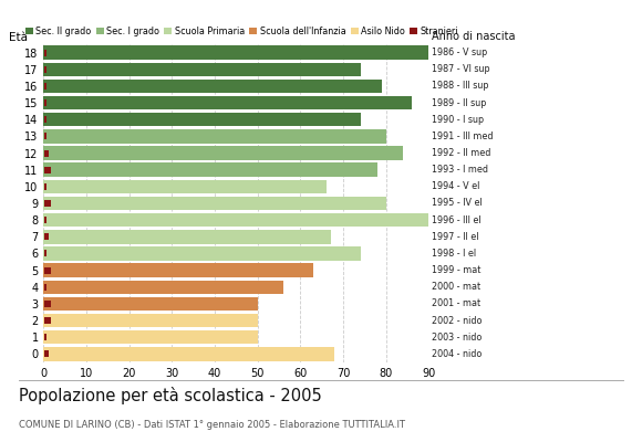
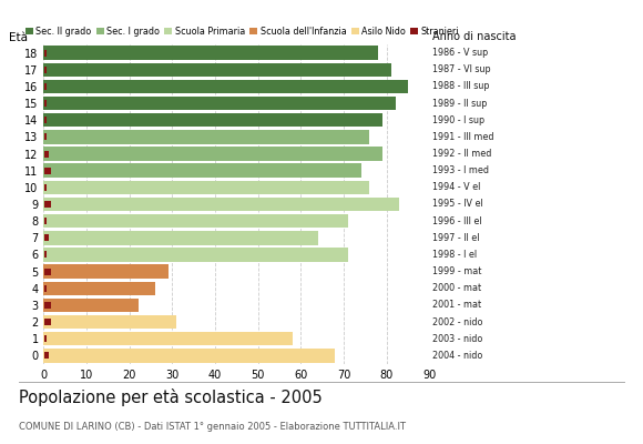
18: 90 -> 78
17: 74 -> 81
16: 79 -> 85
15: 86 -> 82
14: 74 -> 79
13: 80 -> 76
12: 84 -> 79
11: 78 -> 74
10: 66 -> 76
9: 80 -> 83
8: 90 -> 71
7: 67 -> 64
6: 74 -> 71
5: 63 -> 29
4: 56 -> 26
3: 50 -> 22
2: 50 -> 31
1: 50 -> 58
